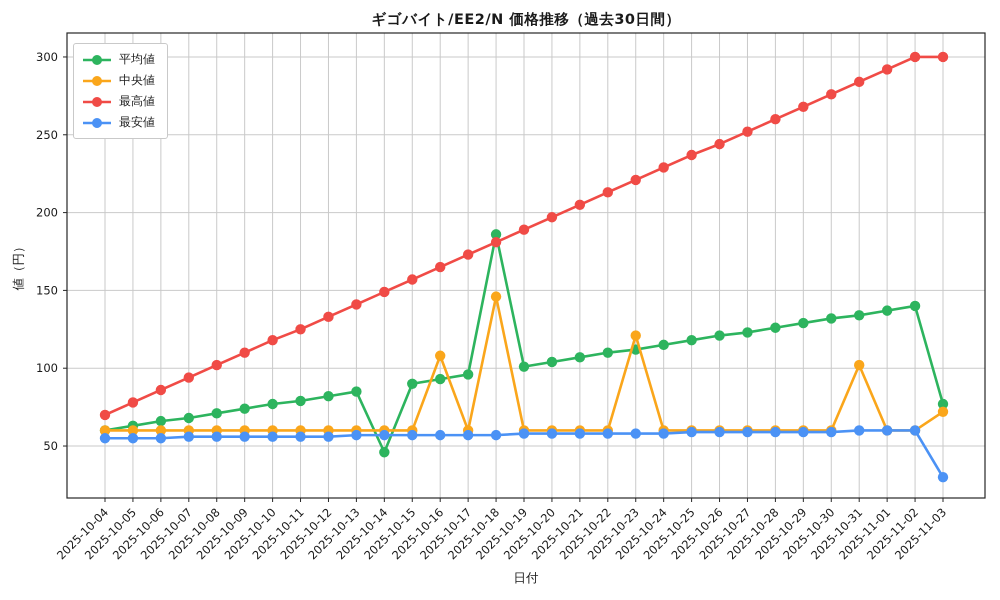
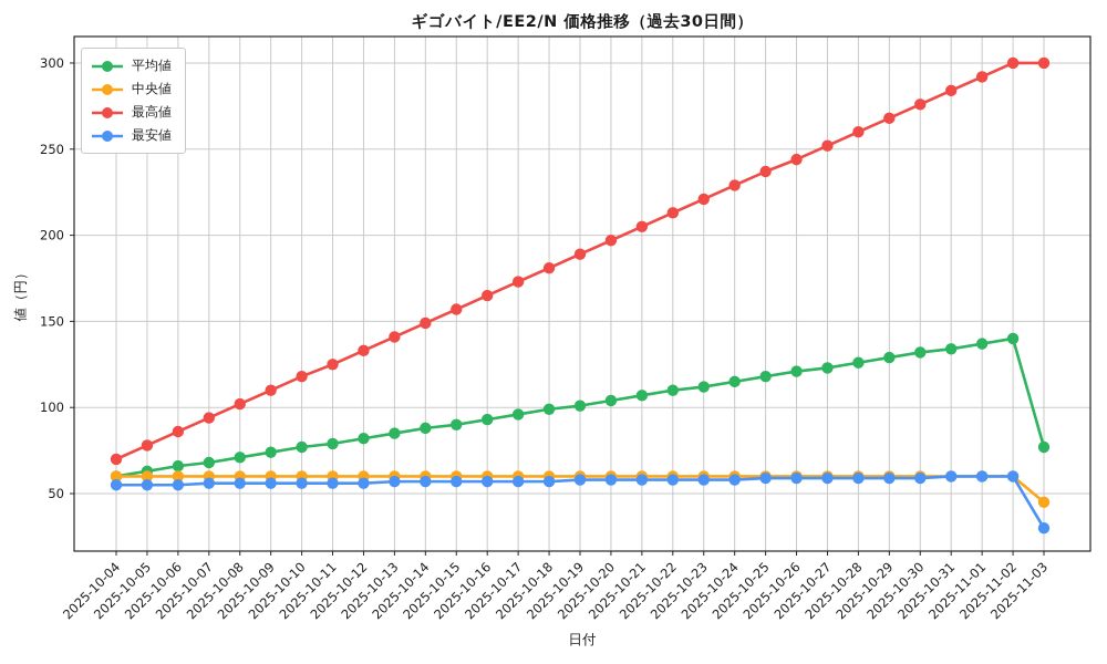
平均値/2025-10-14: 46 -> 88
中央値/2025-10-16: 108 -> 60
平均値/2025-10-18: 186 -> 99
中央値/2025-10-18: 146 -> 60
中央値/2025-10-23: 121 -> 60
中央値/2025-10-31: 102 -> 60
中央値/2025-11-03: 72 -> 45
